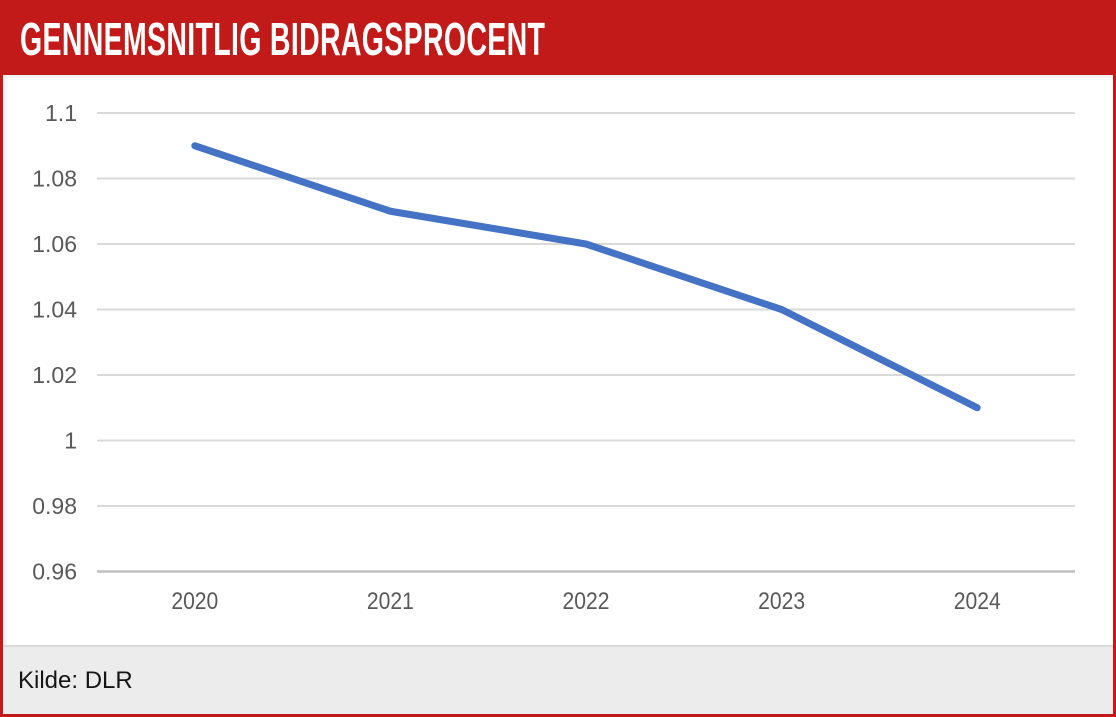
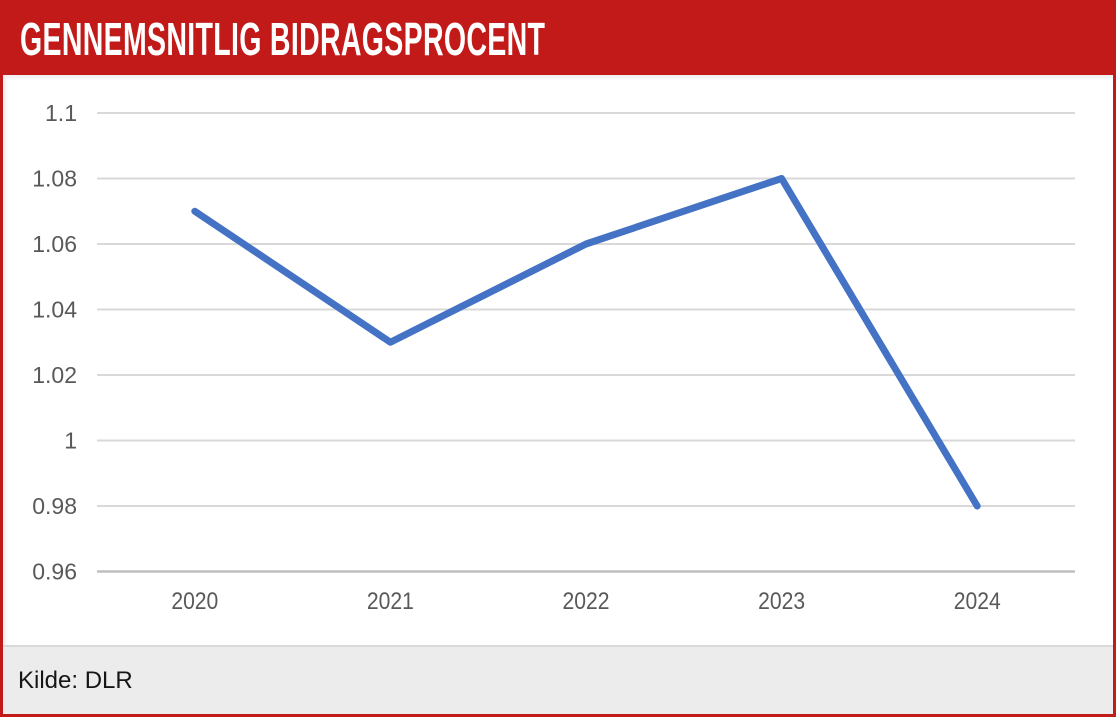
2020: 1.09 -> 1.07
2021: 1.07 -> 1.03
2023: 1.04 -> 1.08
2024: 1.01 -> 0.98
